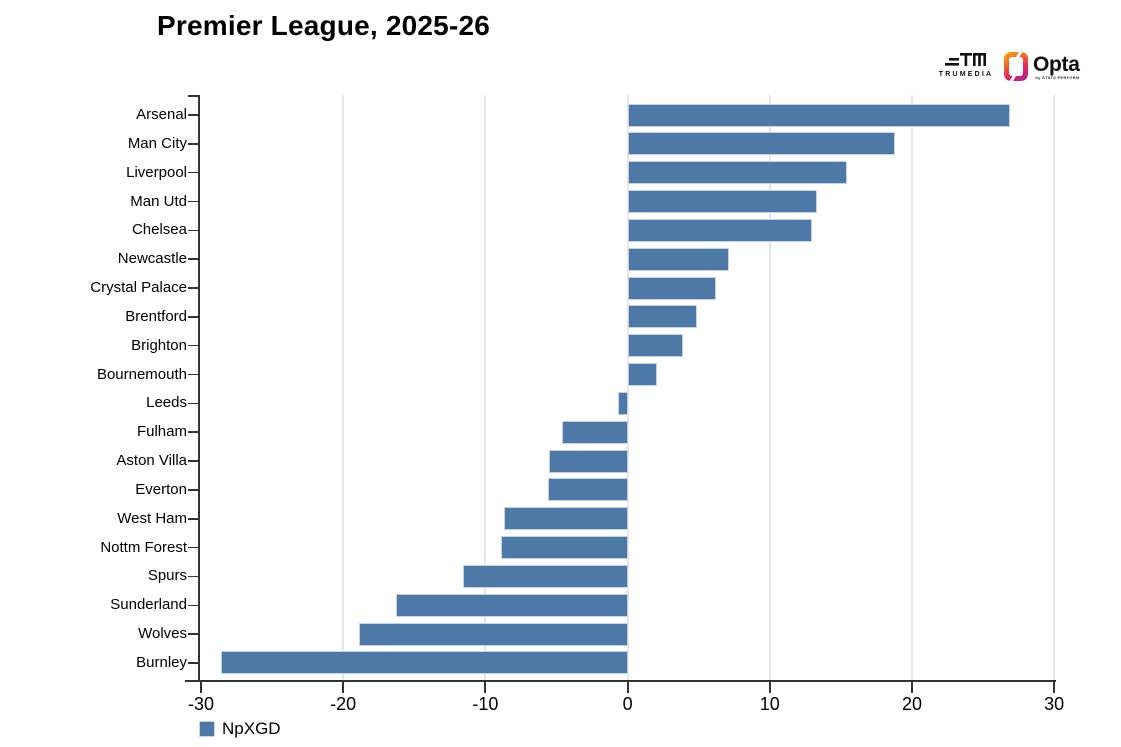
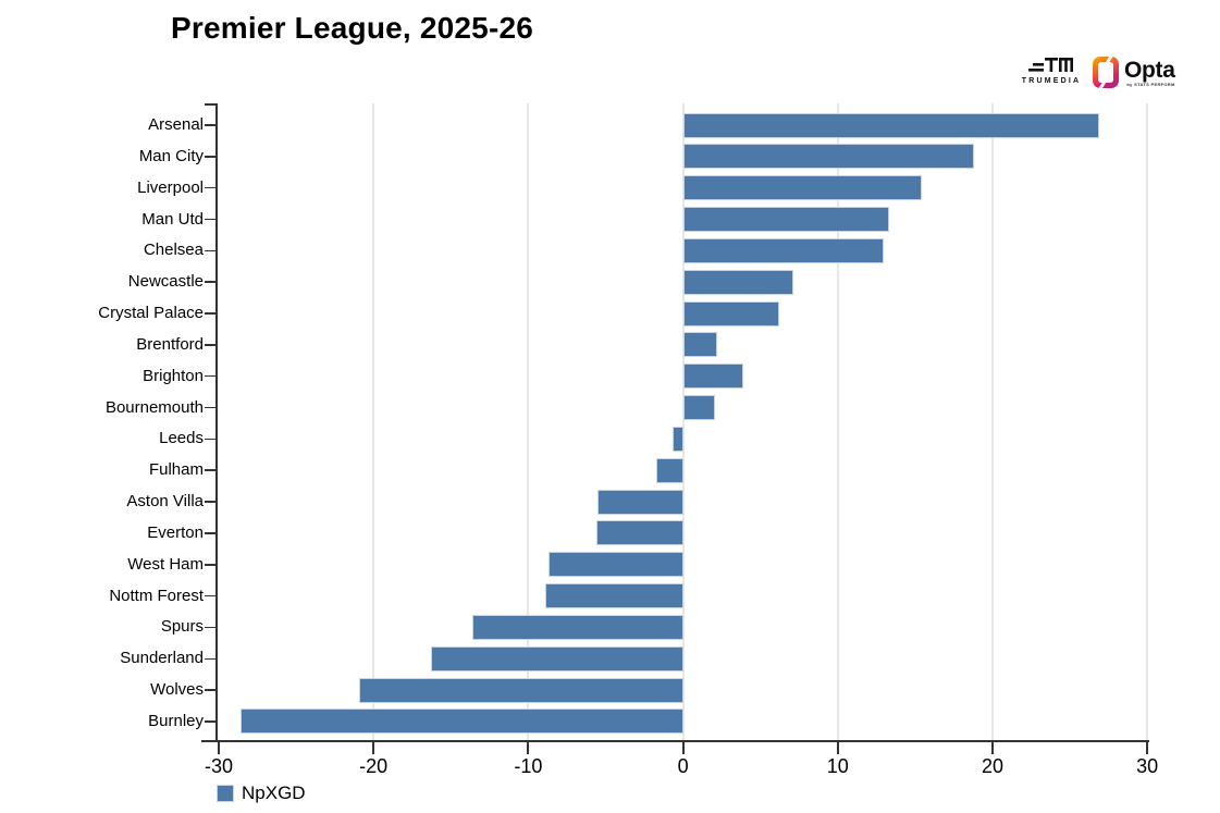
Brentford: 4.9 -> 2.2
Fulham: -4.6 -> -1.7
Spurs: -11.6 -> -13.6
Wolves: -18.9 -> -20.9
